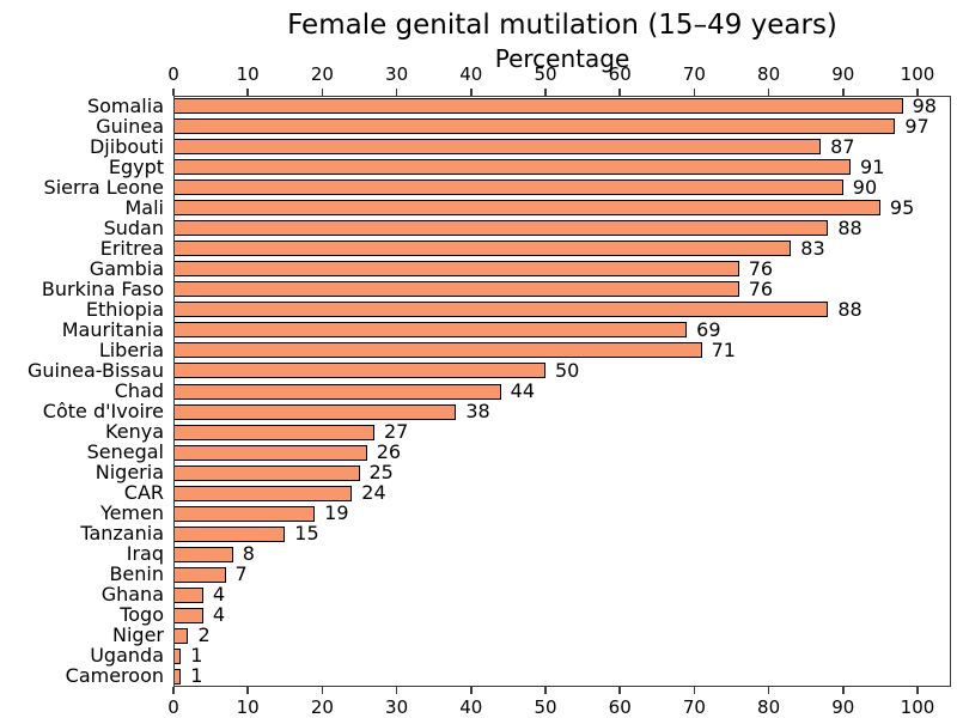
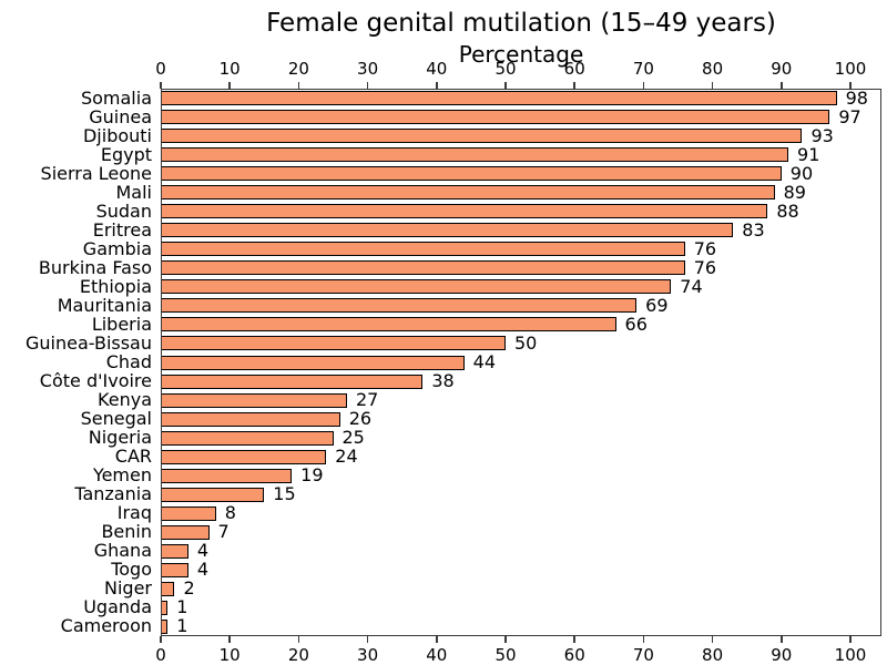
Djibouti: 87 -> 93
Mali: 95 -> 89
Ethiopia: 88 -> 74
Liberia: 71 -> 66
